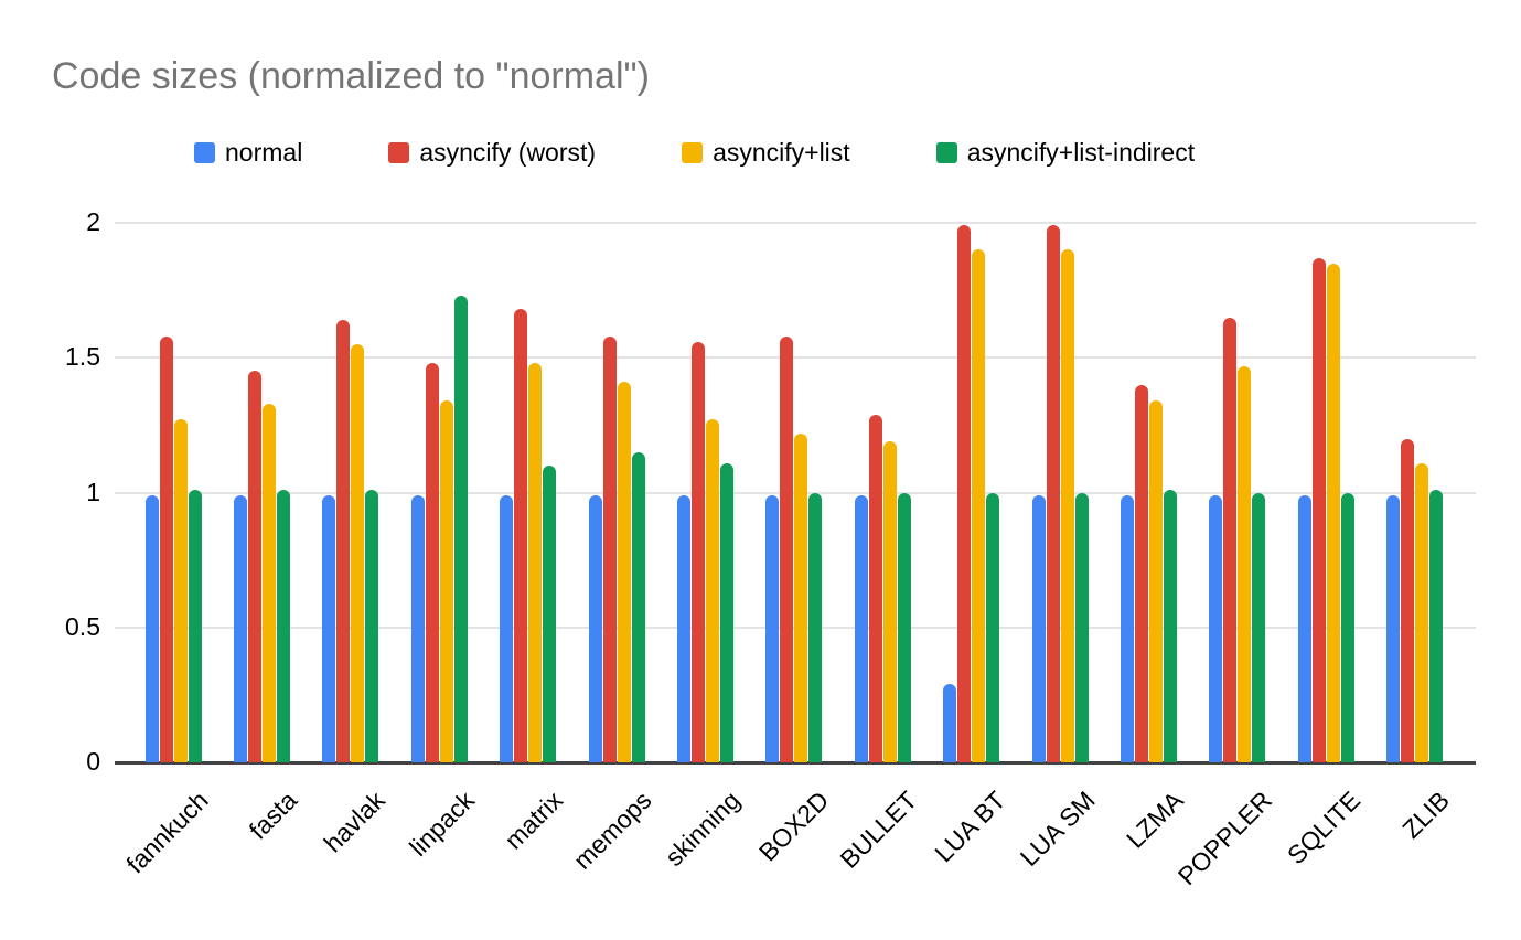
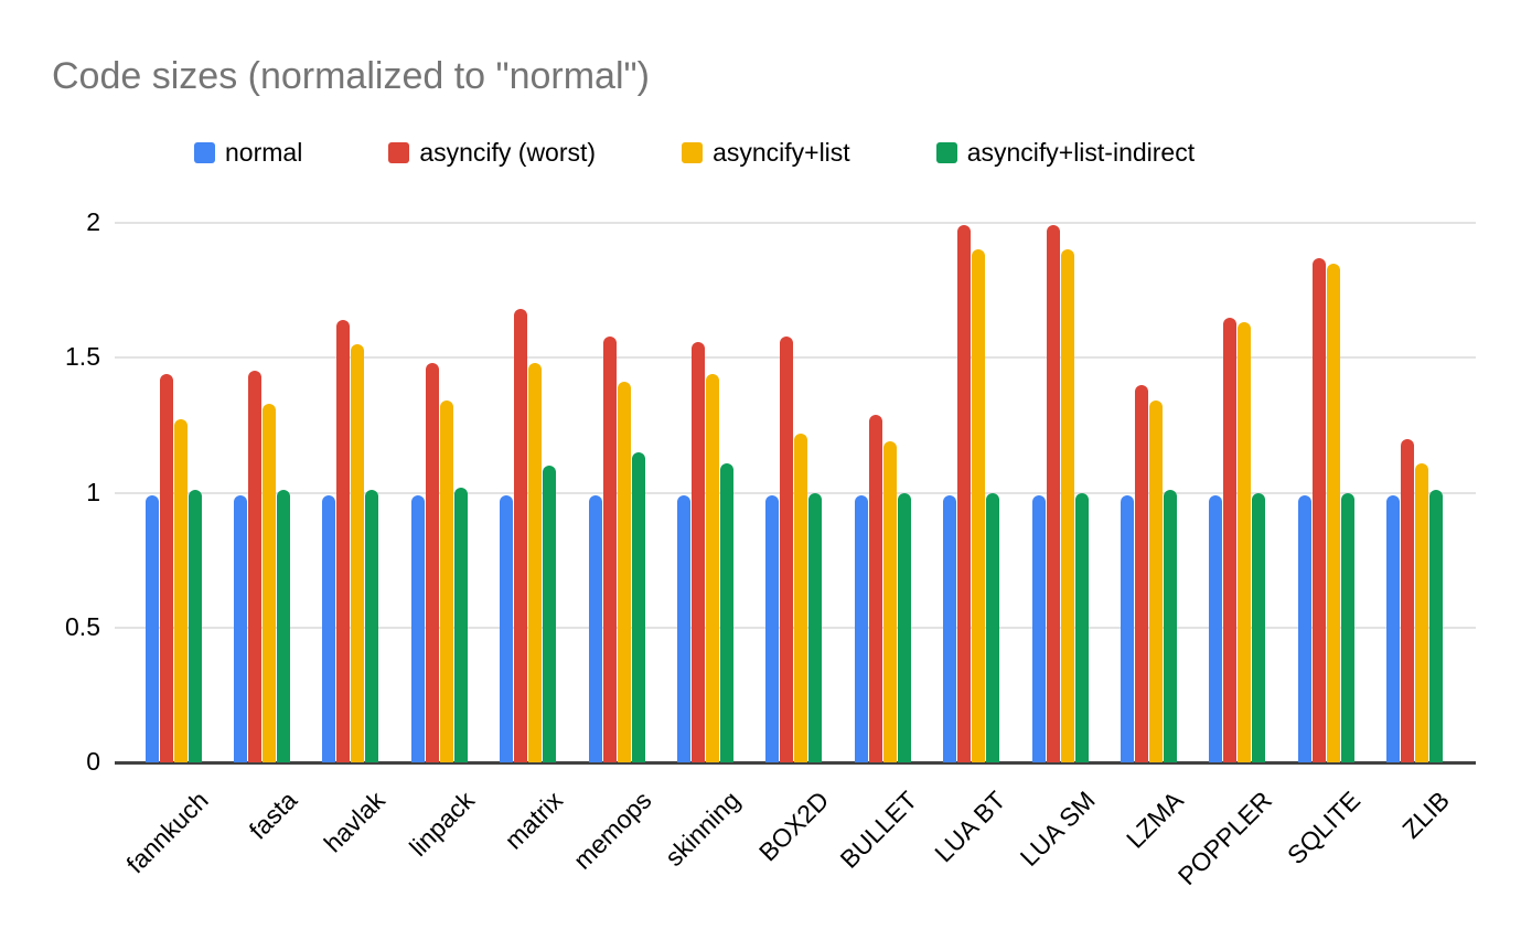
asyncify (worst)/fannkuch: 1.58 -> 1.44
asyncify+list-indirect/linpack: 1.73 -> 1.02
asyncify+list/skinning: 1.27 -> 1.44
normal/LUA BT: 0.29 -> 0.99
asyncify+list/POPPLER: 1.47 -> 1.63
